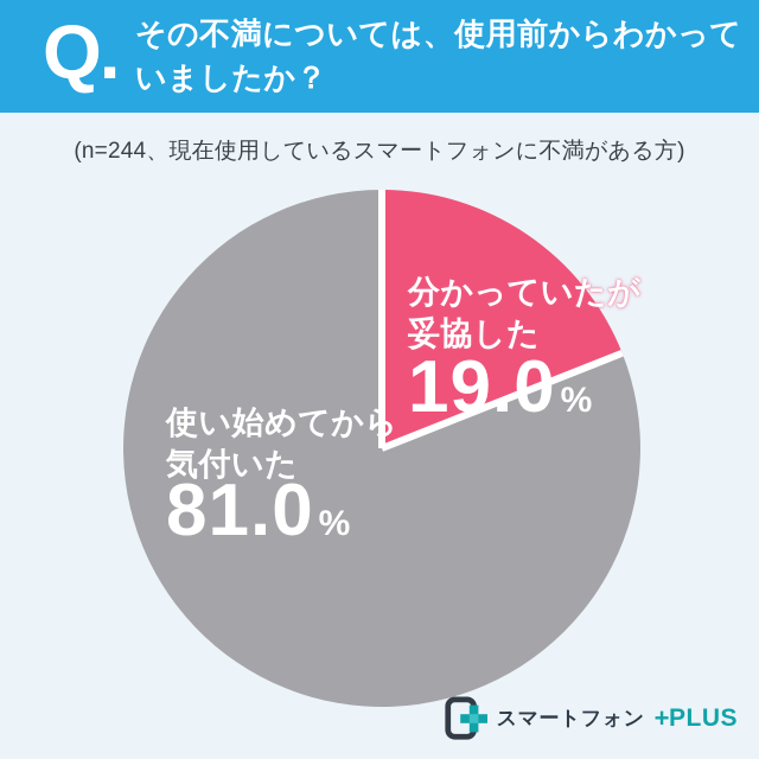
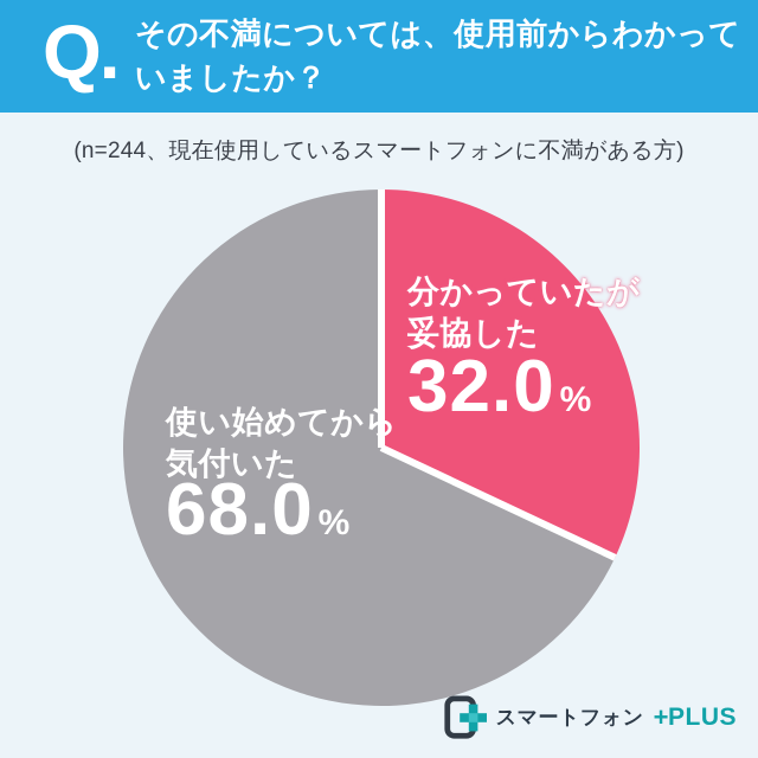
分かっていたが妥協した: 19.0 -> 32.0
使い始めてから気付いた: 81.0 -> 68.0
